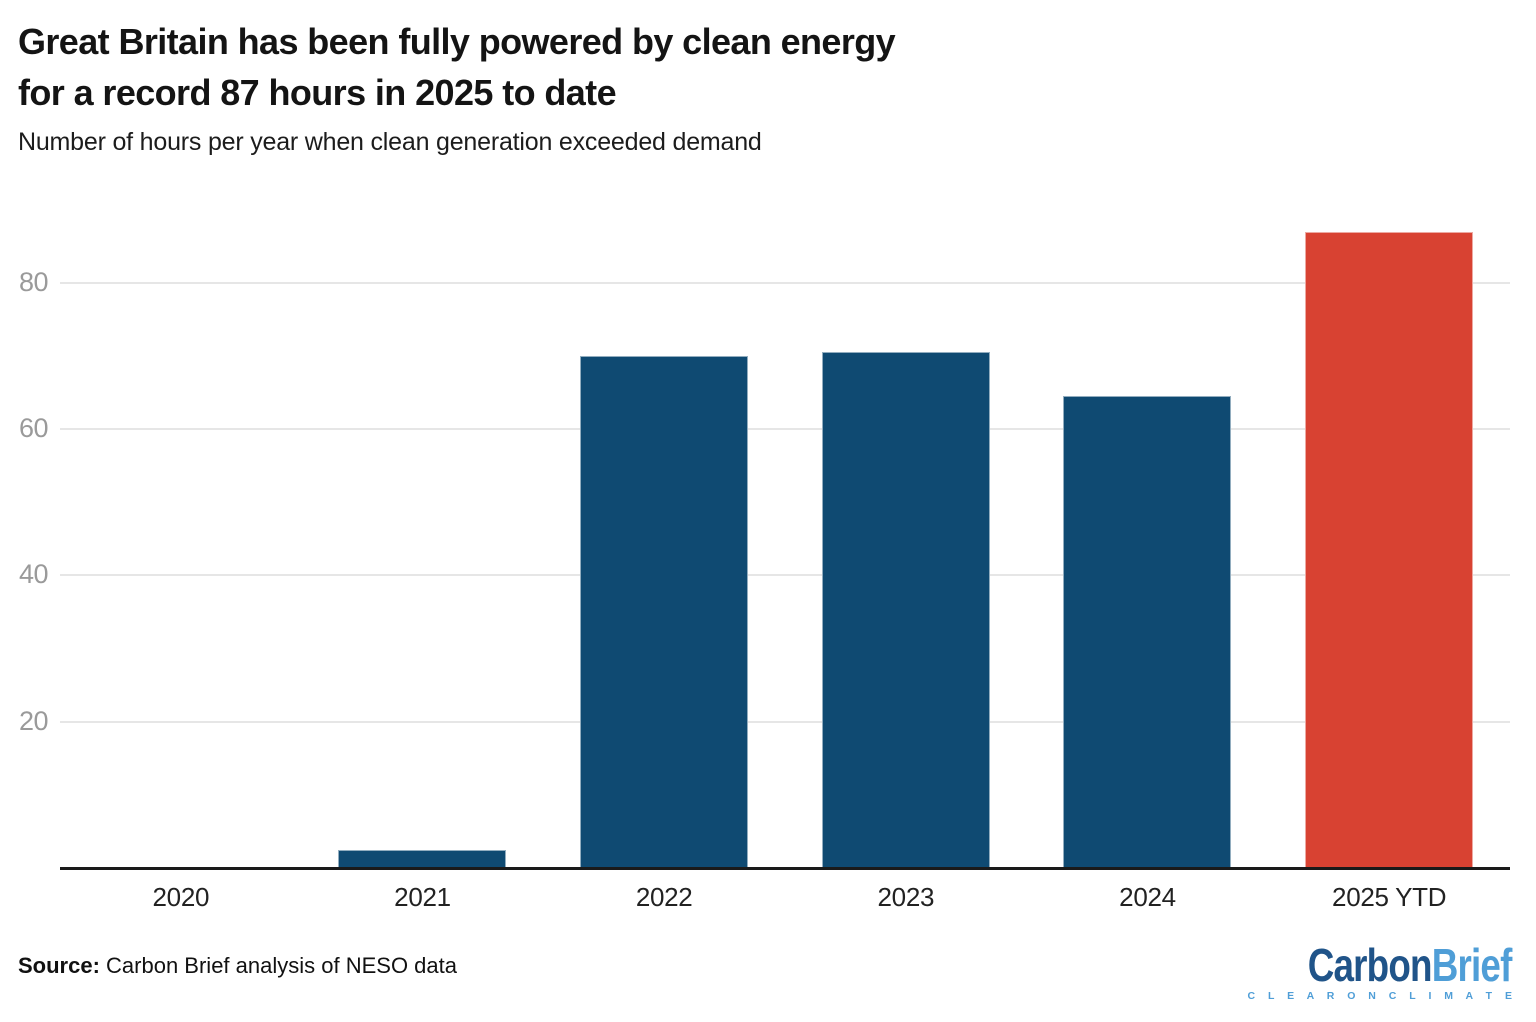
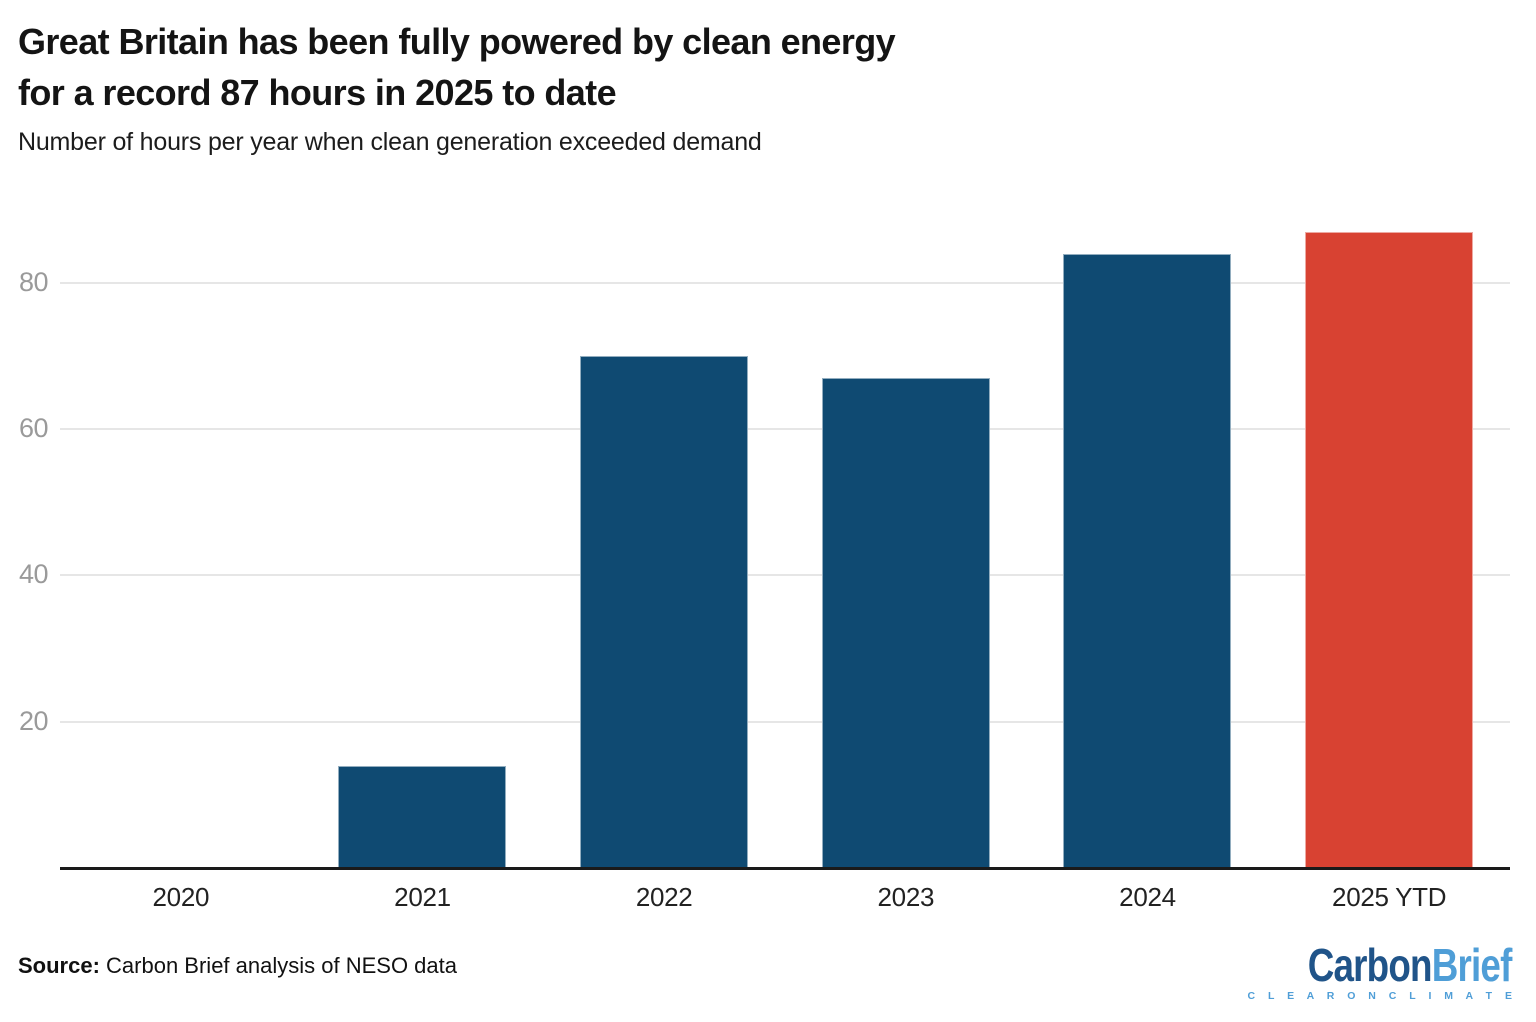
2021: 2 -> 14
2023: 70 -> 67
2024: 64 -> 84
